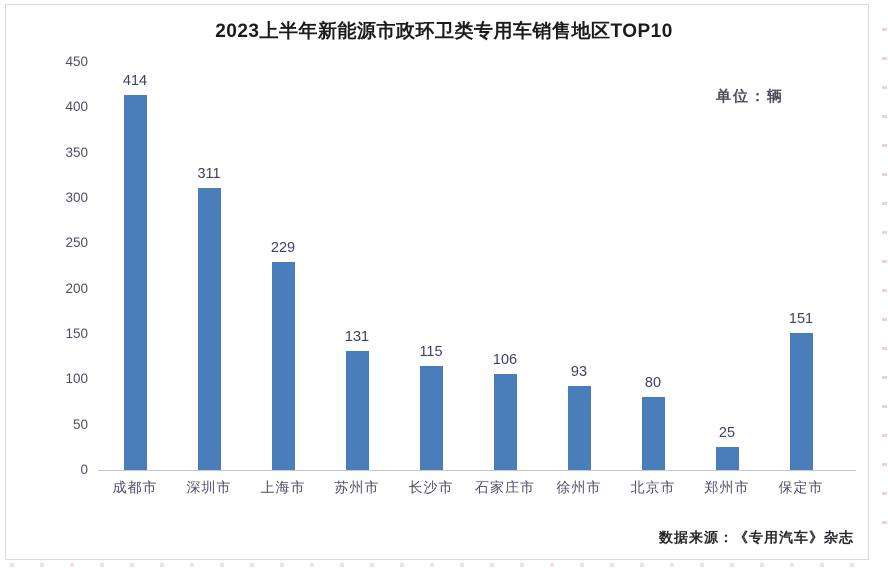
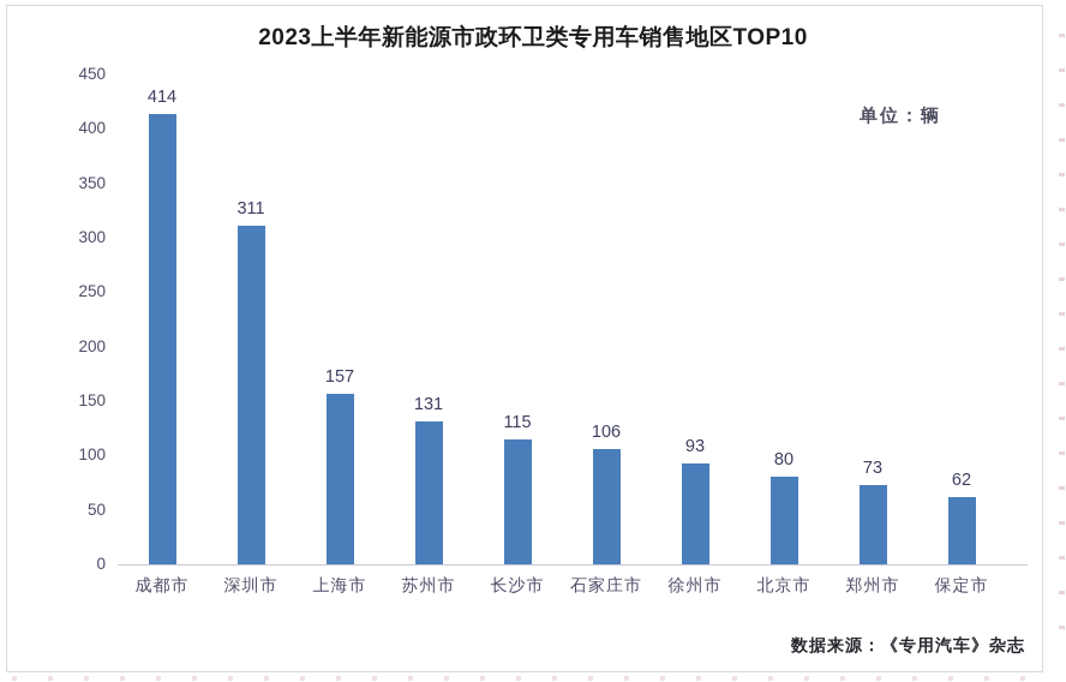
上海市: 229 -> 157
郑州市: 25 -> 73
保定市: 151 -> 62
